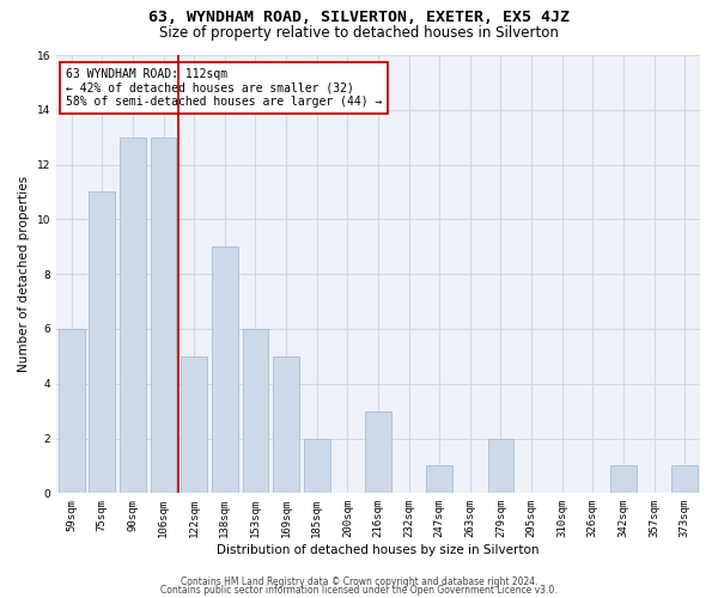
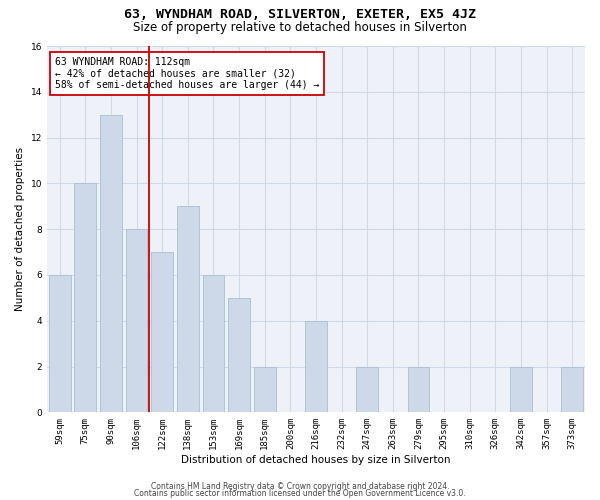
75sqm: 11 -> 10
106sqm: 13 -> 8
122sqm: 5 -> 7
216sqm: 3 -> 4
247sqm: 1 -> 2
342sqm: 1 -> 2
373sqm: 1 -> 2
